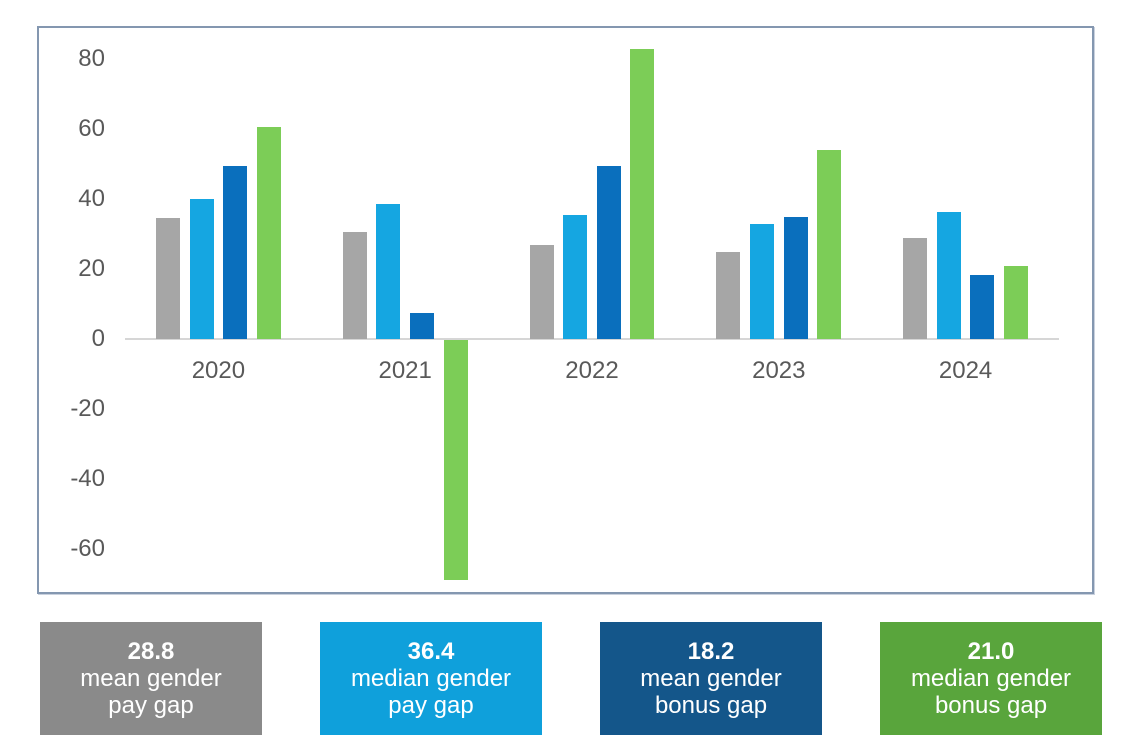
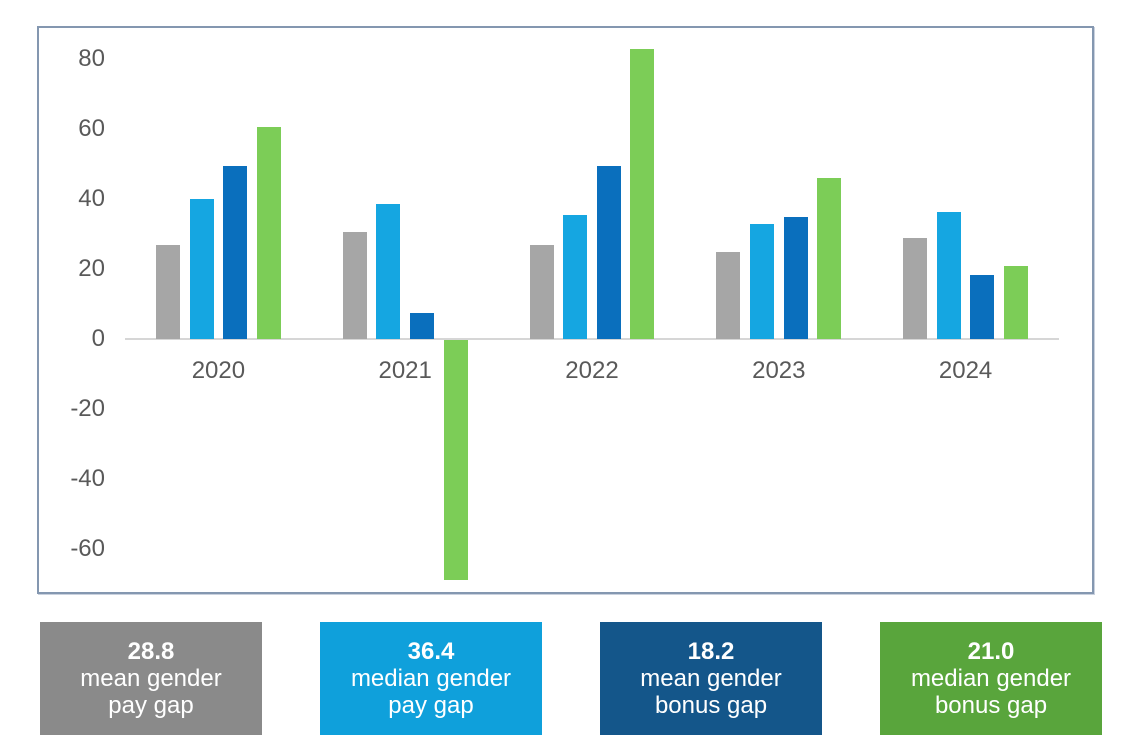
mean gender pay gap/2020: 34 -> 27
median gender bonus gap/2023: 54 -> 46
